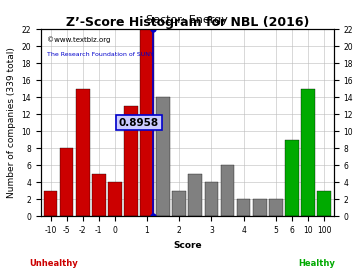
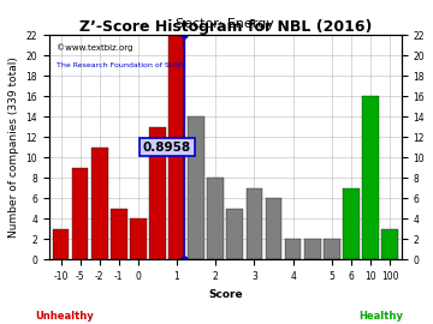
-5: 8 -> 9
-2: 15 -> 11
2: 3 -> 8
3: 4 -> 7
6: 9 -> 7
10: 15 -> 16
